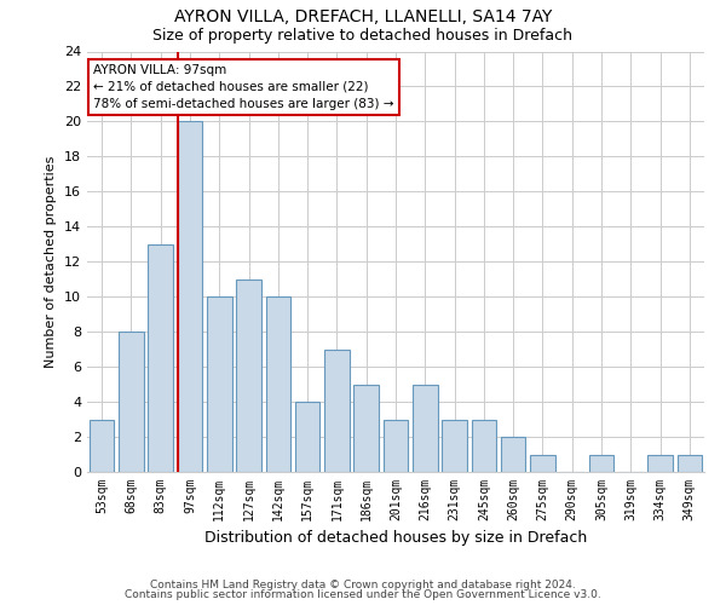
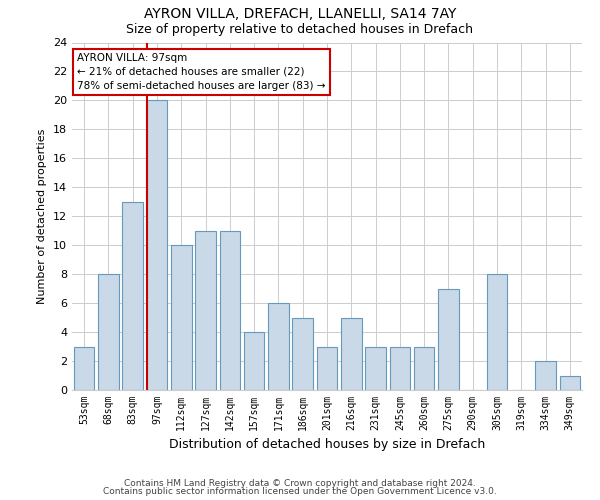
142sqm: 10 -> 11
171sqm: 7 -> 6
260sqm: 2 -> 3
275sqm: 1 -> 7
305sqm: 1 -> 8
334sqm: 1 -> 2
